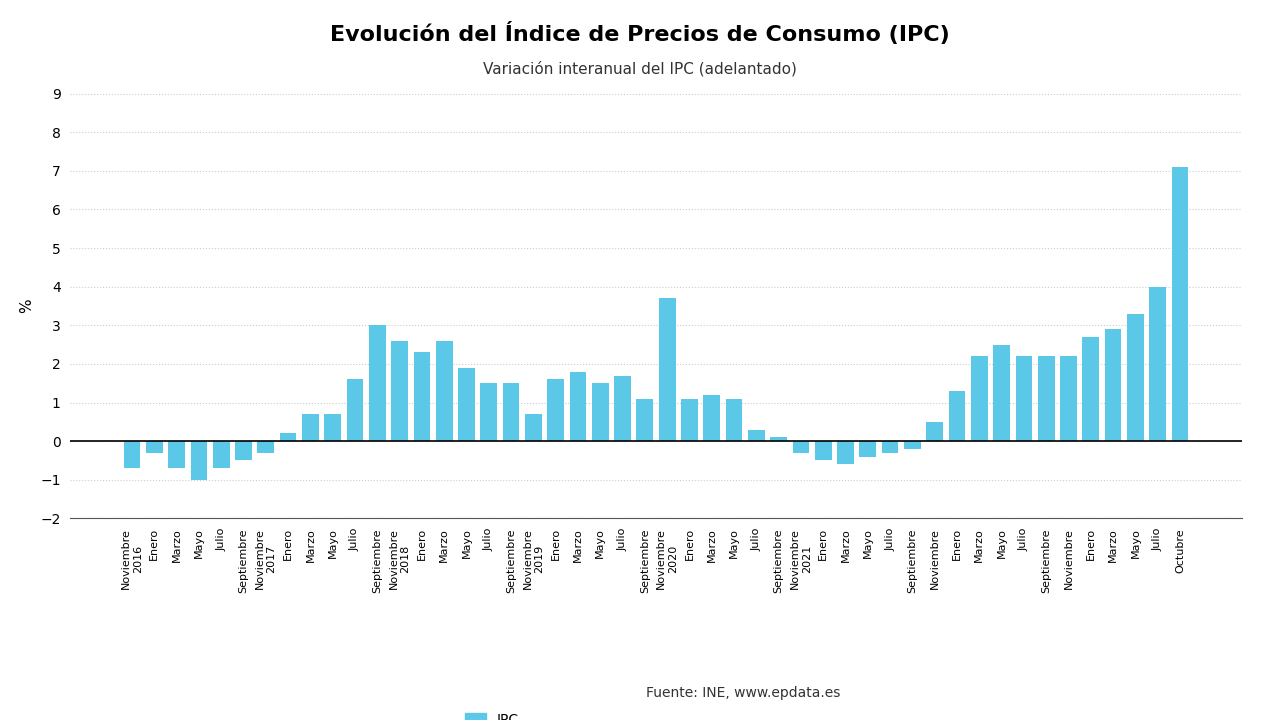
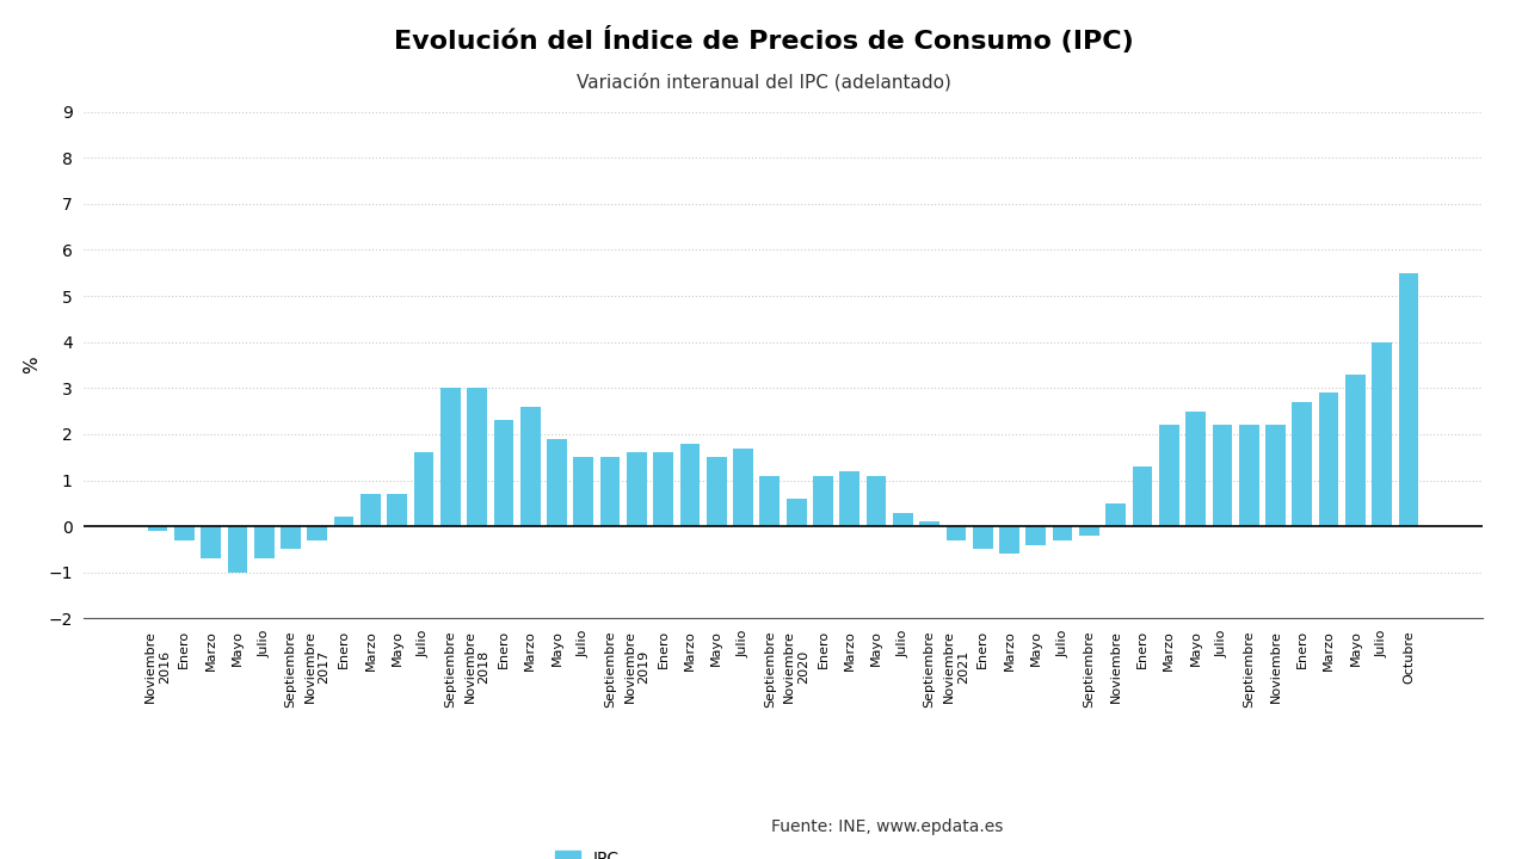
Noviembre 2016: -0.7 -> -0.1
Noviembre 2018: 2.6 -> 3.0
Noviembre 2019: 0.7 -> 1.6
Noviembre 2020: 3.7 -> 0.6
Octubre: 7.1 -> 5.5
